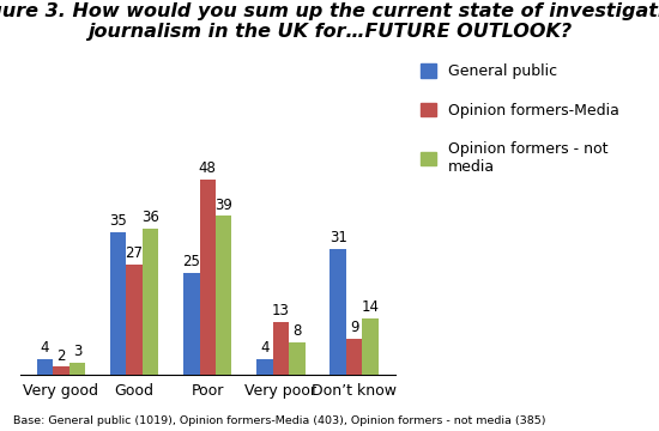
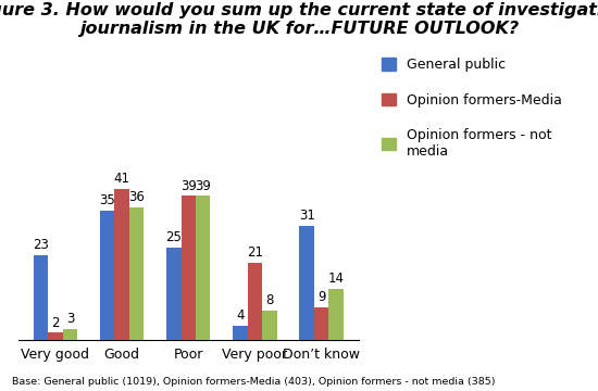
General public/Very good: 4 -> 23
Opinion formers-Media/Good: 27 -> 41
Opinion formers-Media/Poor: 48 -> 39
Opinion formers-Media/Very poor: 13 -> 21
